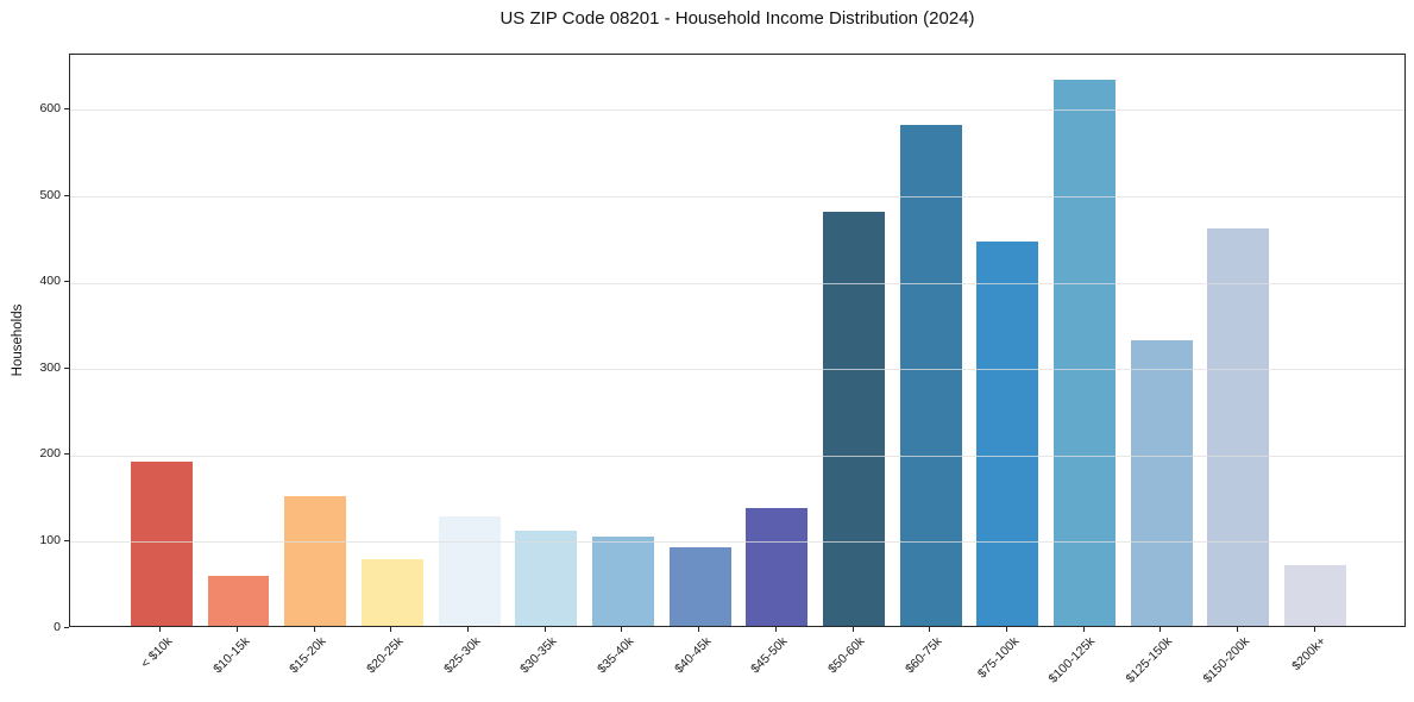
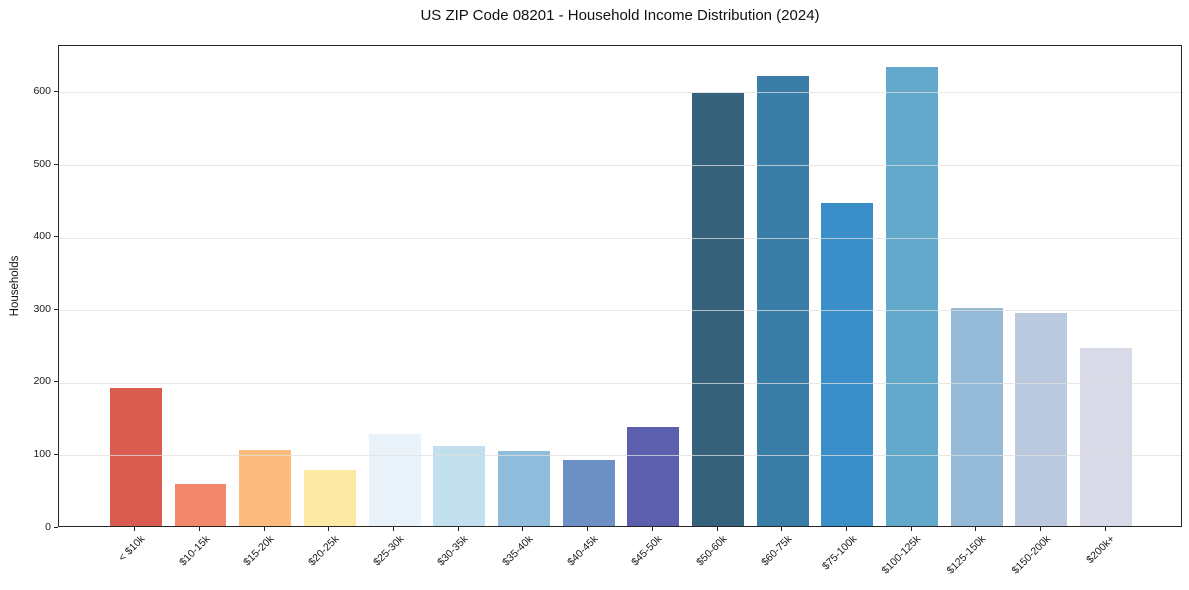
$15-20k: 150 -> 100
$50-60k: 480 -> 600
$60-75k: 580 -> 620
$125-150k: 330 -> 300
$150-200k: 460 -> 290
$200k+: 70 -> 240
